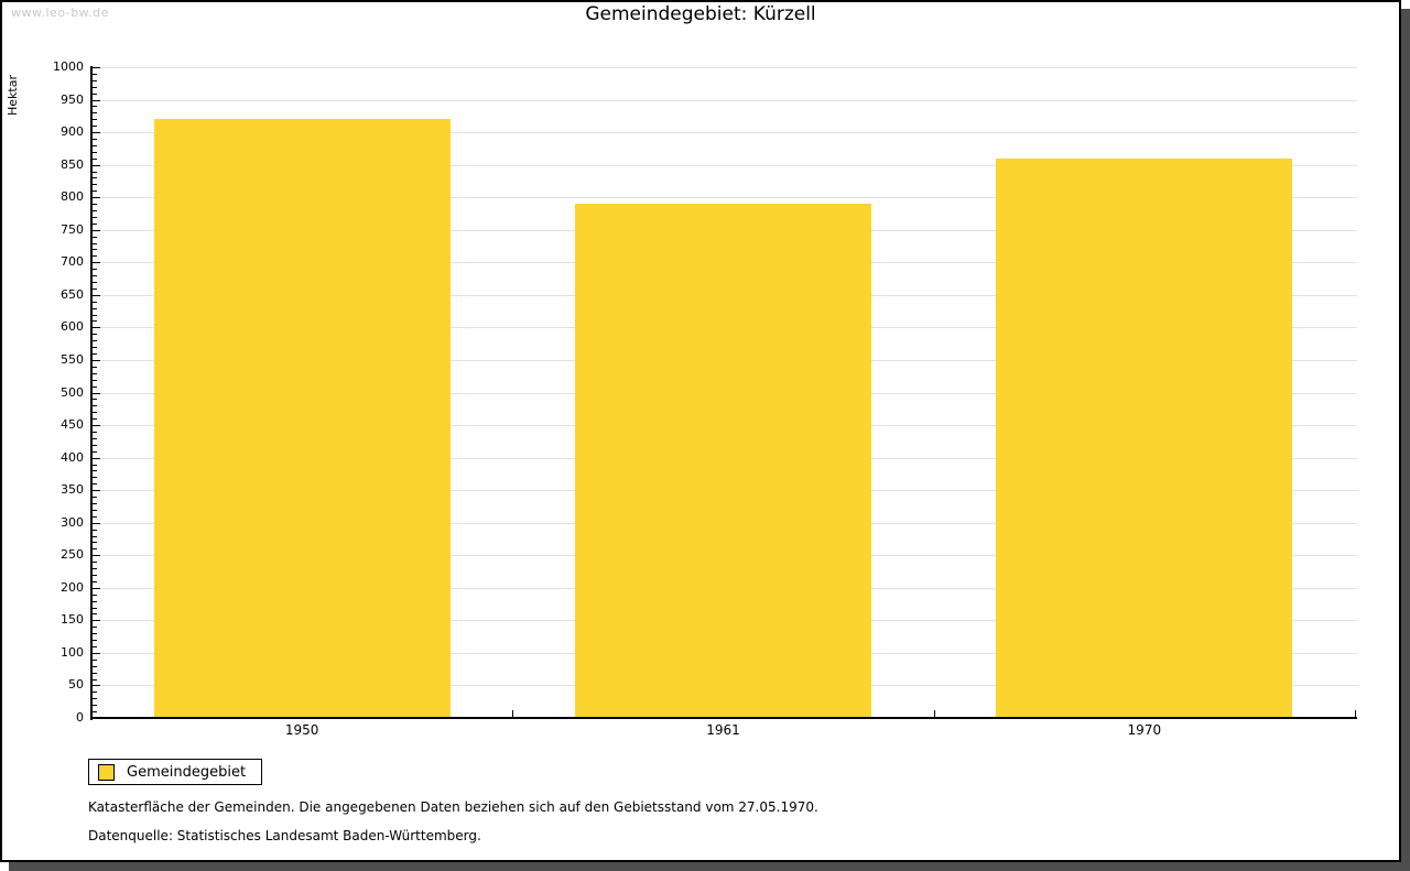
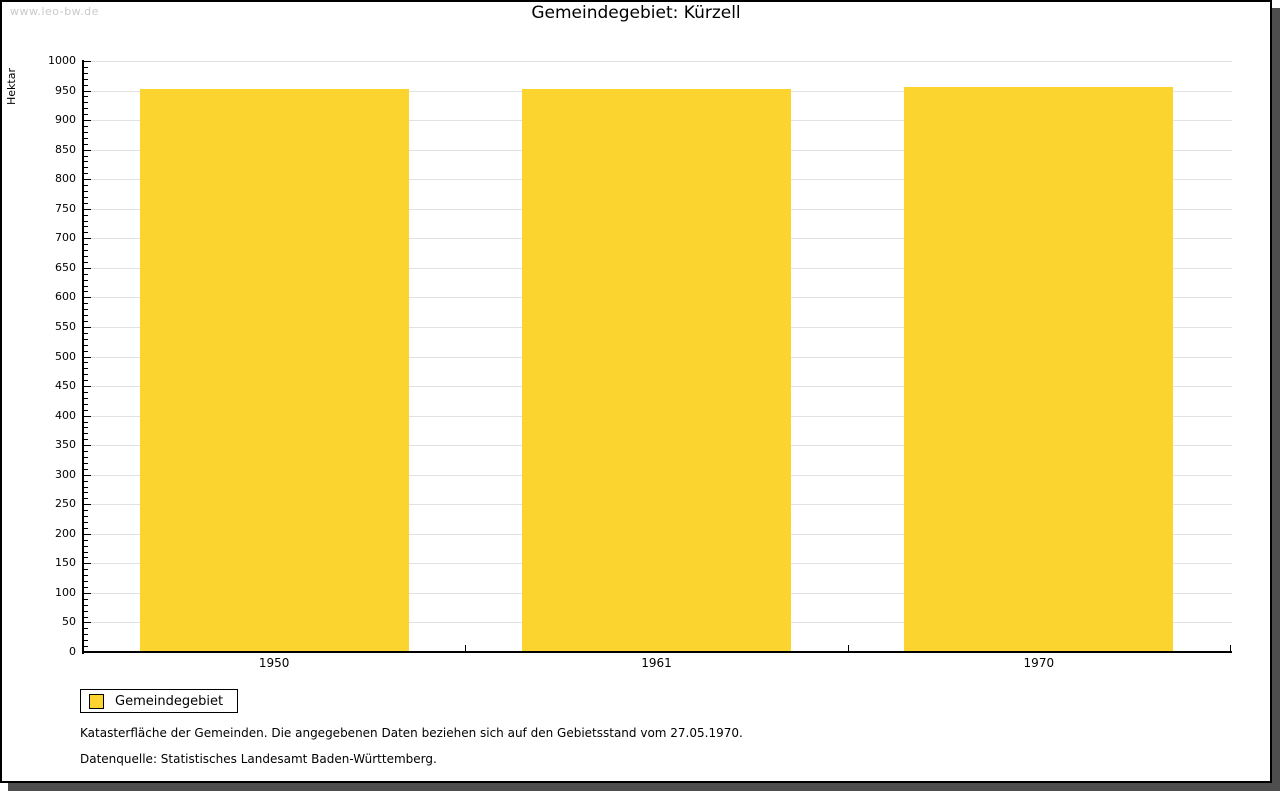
1950: 920 -> 950
1961: 790 -> 950
1970: 860 -> 960
